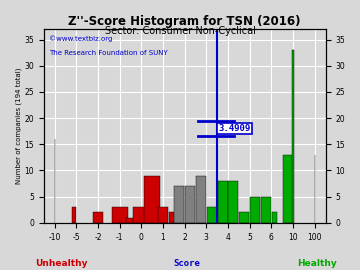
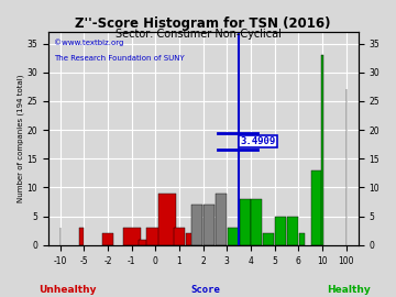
-10: 16 -> 3
100: 13 -> 27
